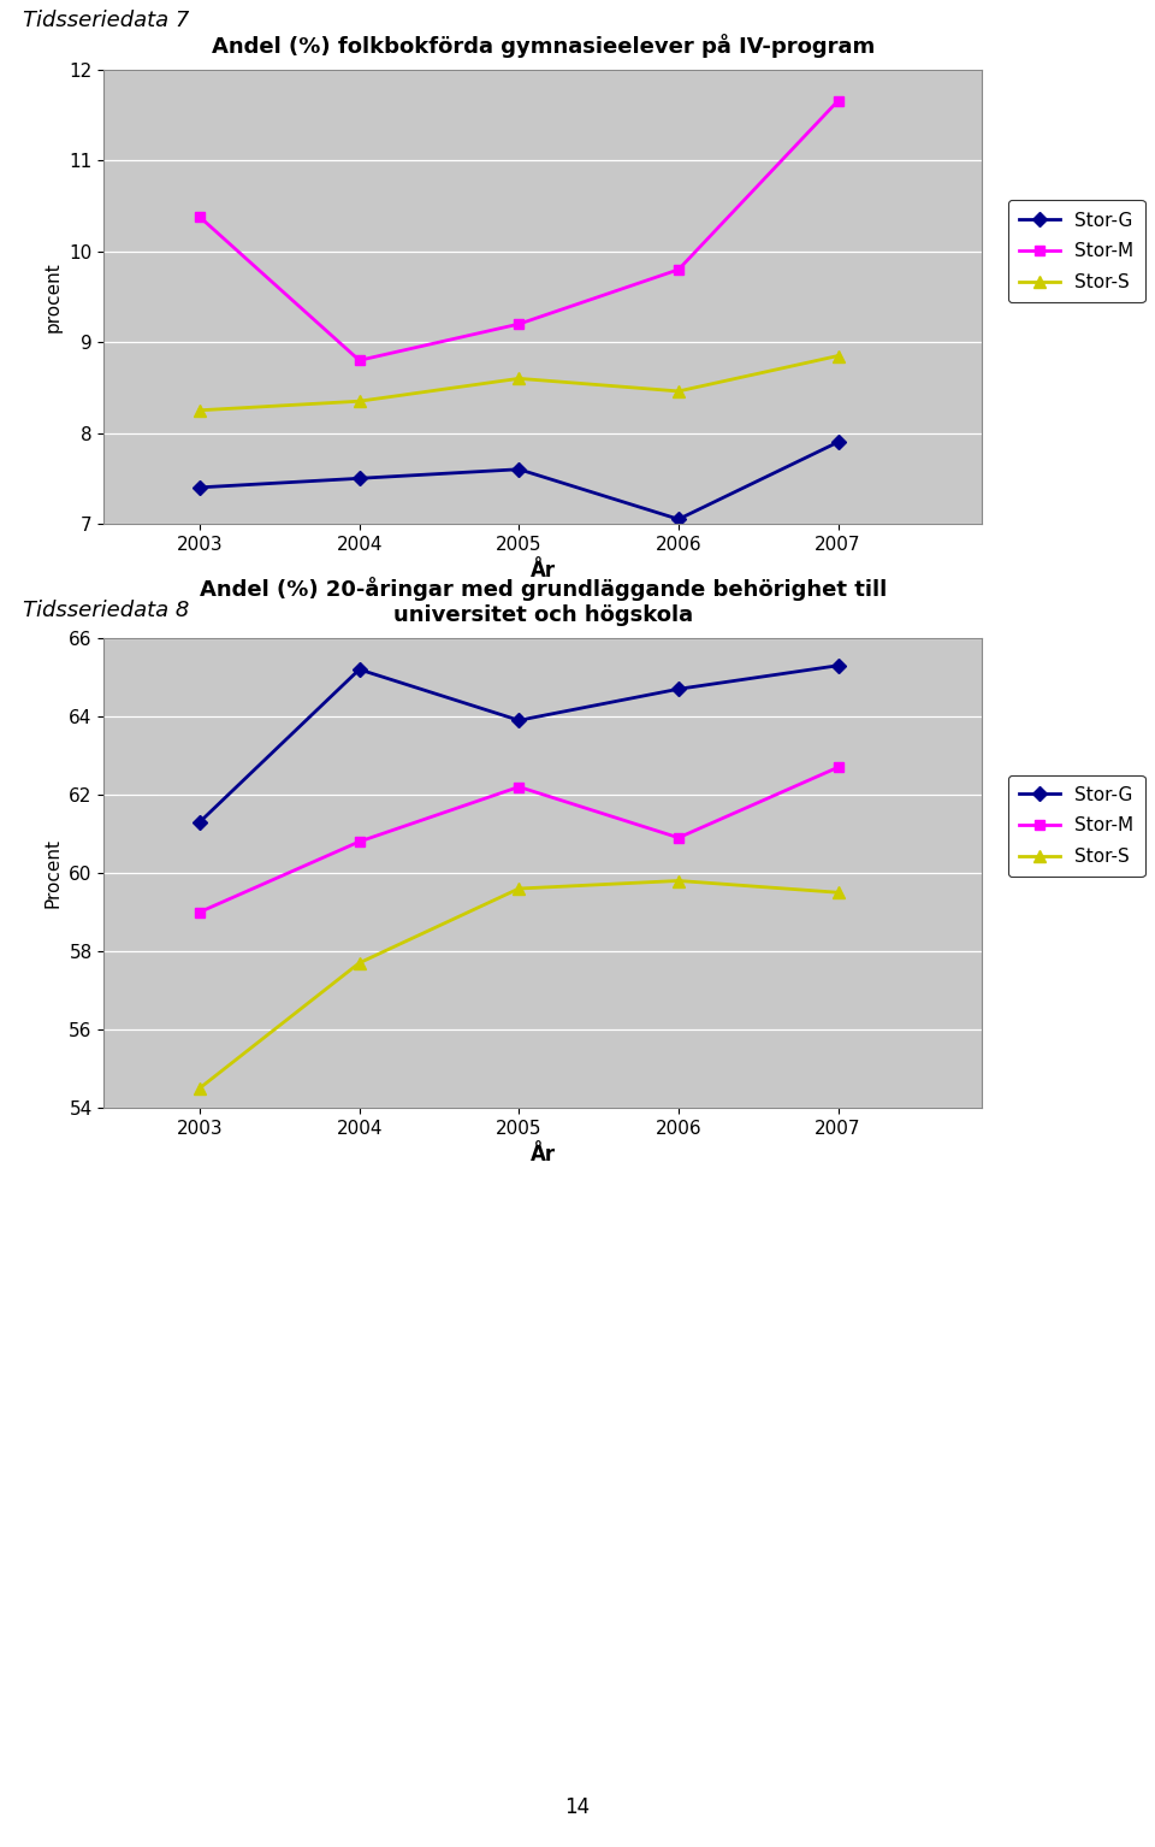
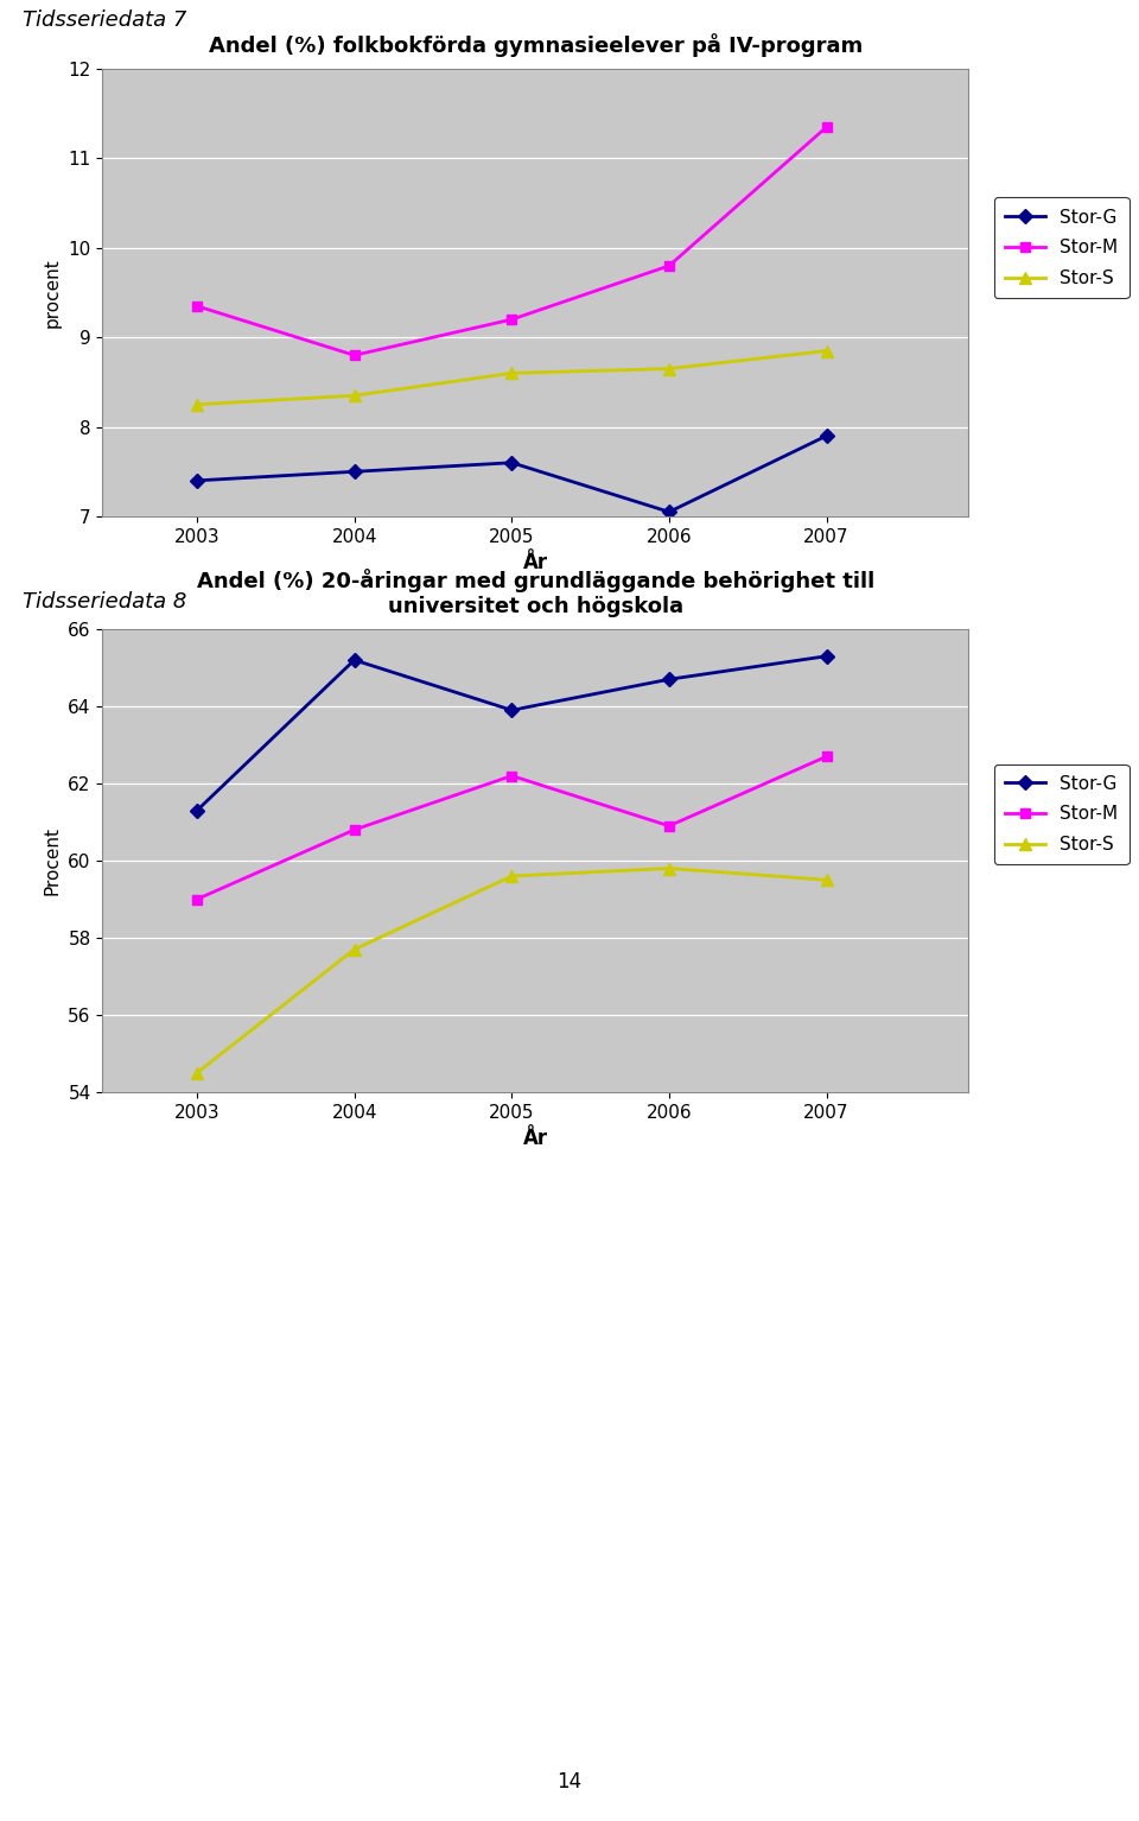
Andel (%) folkbokförda gymnasieelever på IV-program/Stor-M/2003: 10.38 -> 9.35
Andel (%) folkbokförda gymnasieelever på IV-program/Stor-S/2006: 8.46 -> 8.65
Andel (%) folkbokförda gymnasieelever på IV-program/Stor-M/2007: 11.66 -> 11.35
